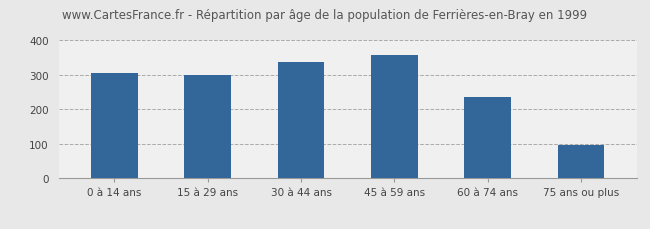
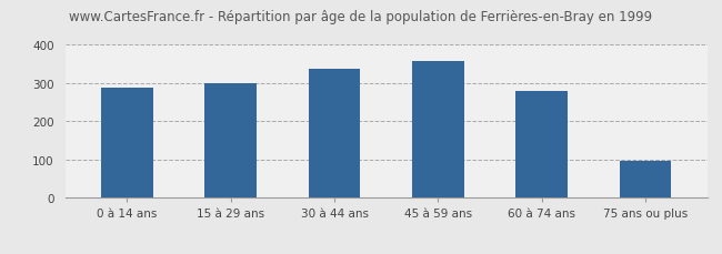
0 à 14 ans: 305 -> 288
60 à 74 ans: 235 -> 278
